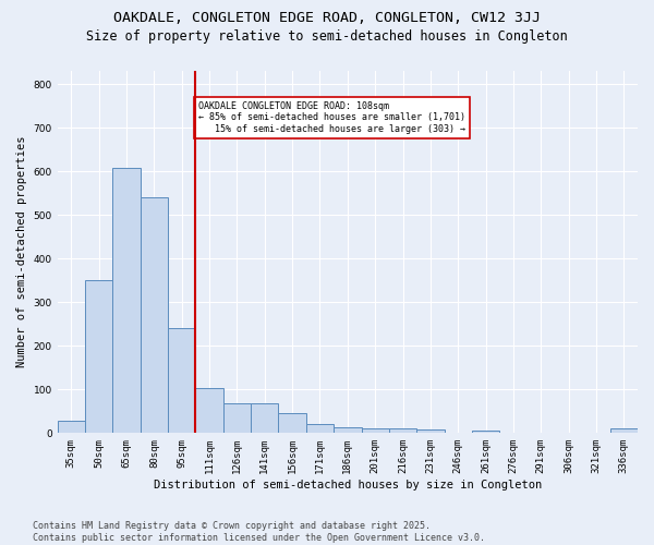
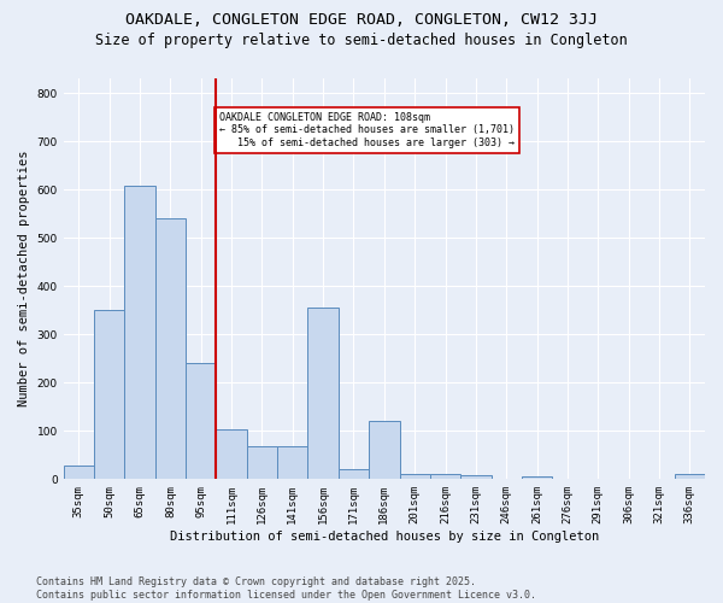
156sqm: 46 -> 355
186sqm: 13 -> 120
